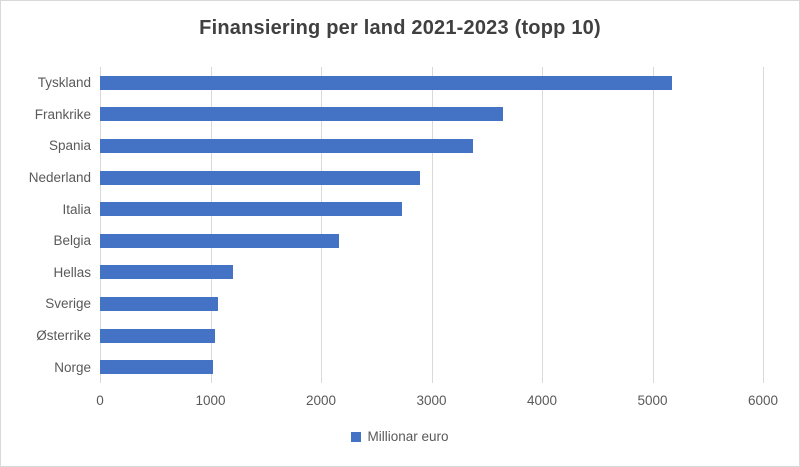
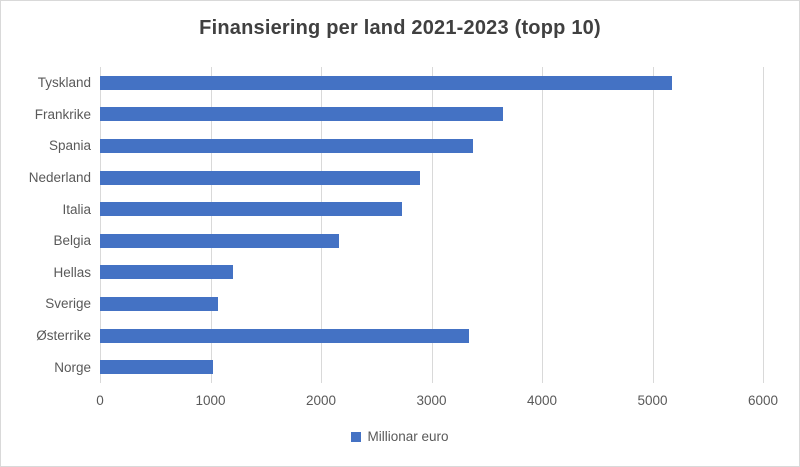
Østerrike: 1040 -> 3340
